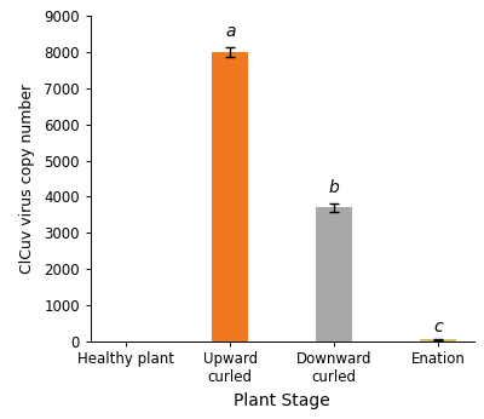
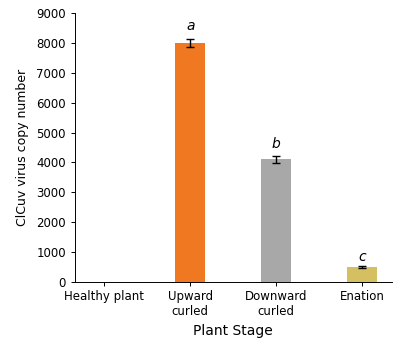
Downward curled: 3700 -> 4100
Enation: 50 -> 500
